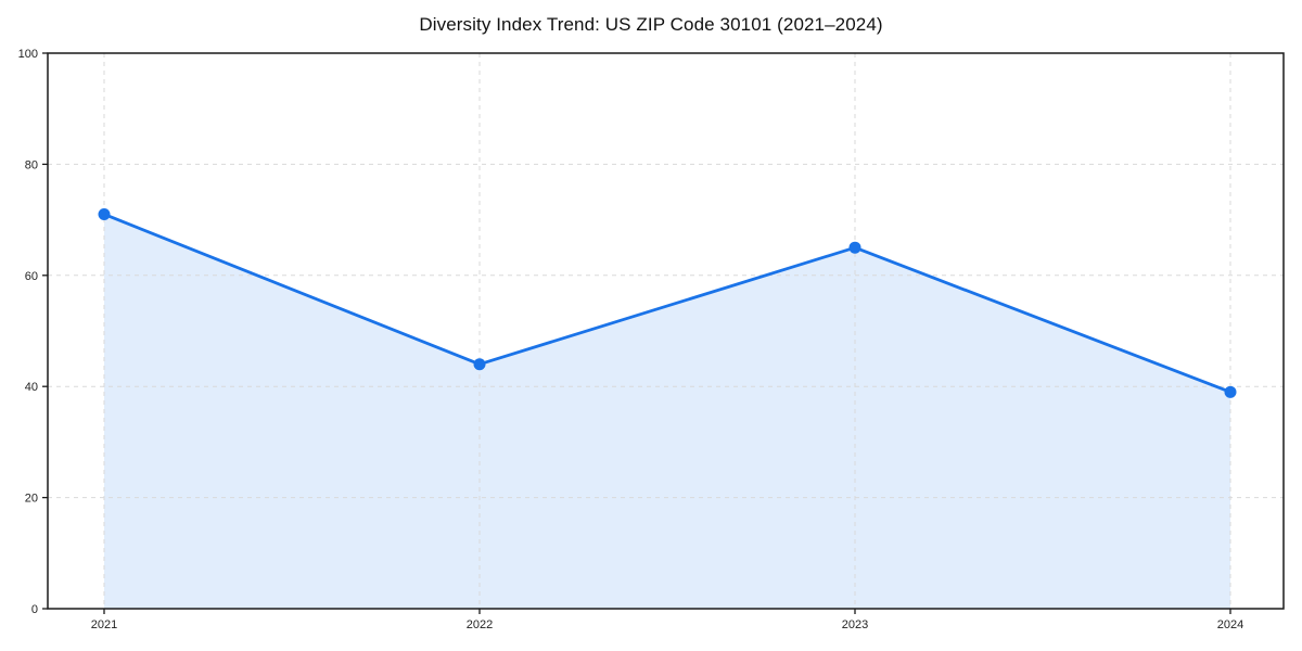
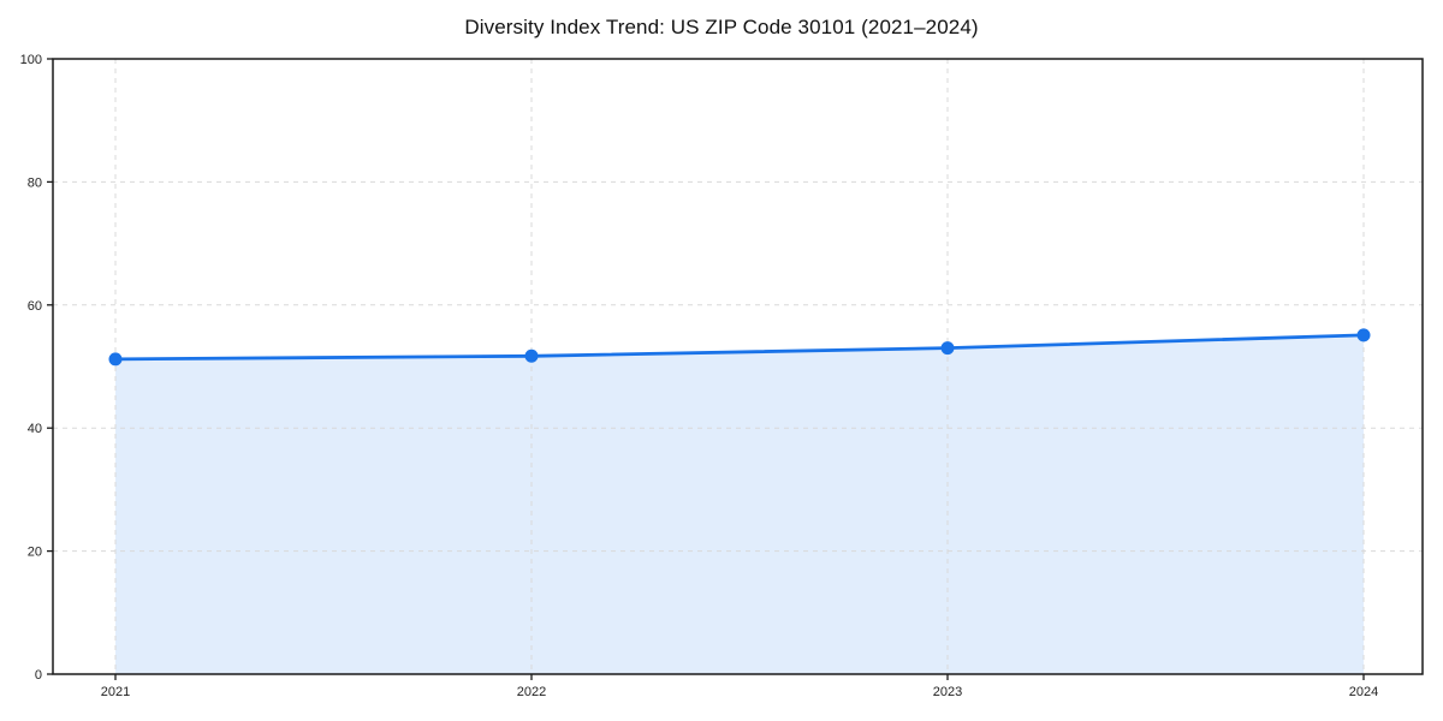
2021: 71 -> 51
2022: 44 -> 52
2023: 65 -> 53
2024: 39 -> 55
